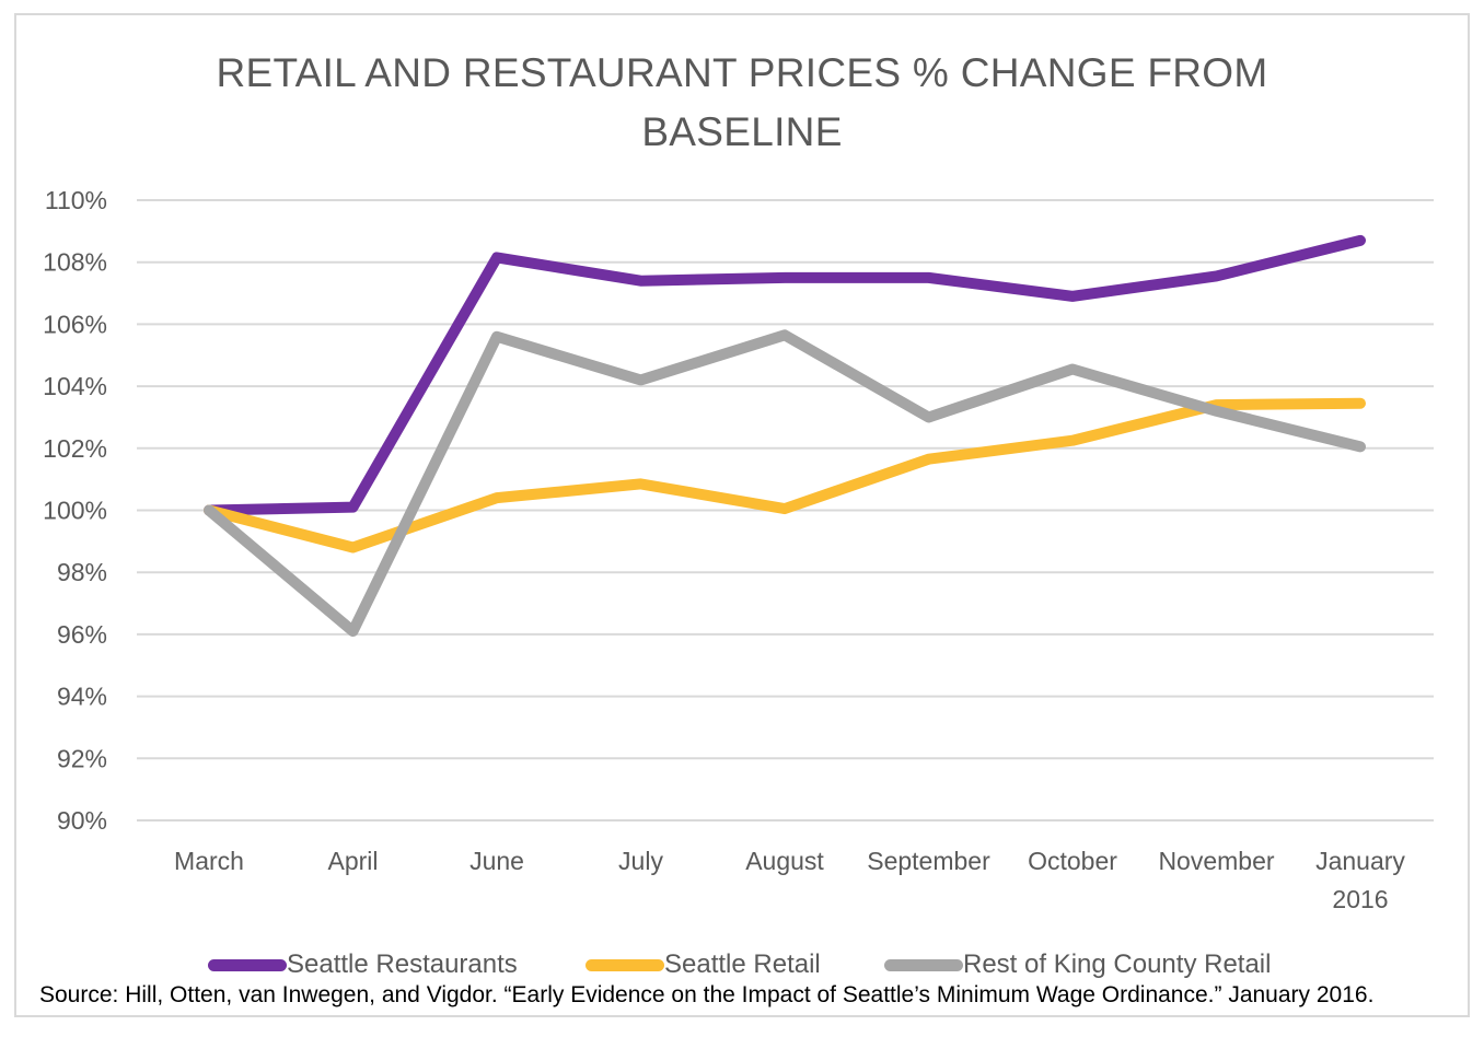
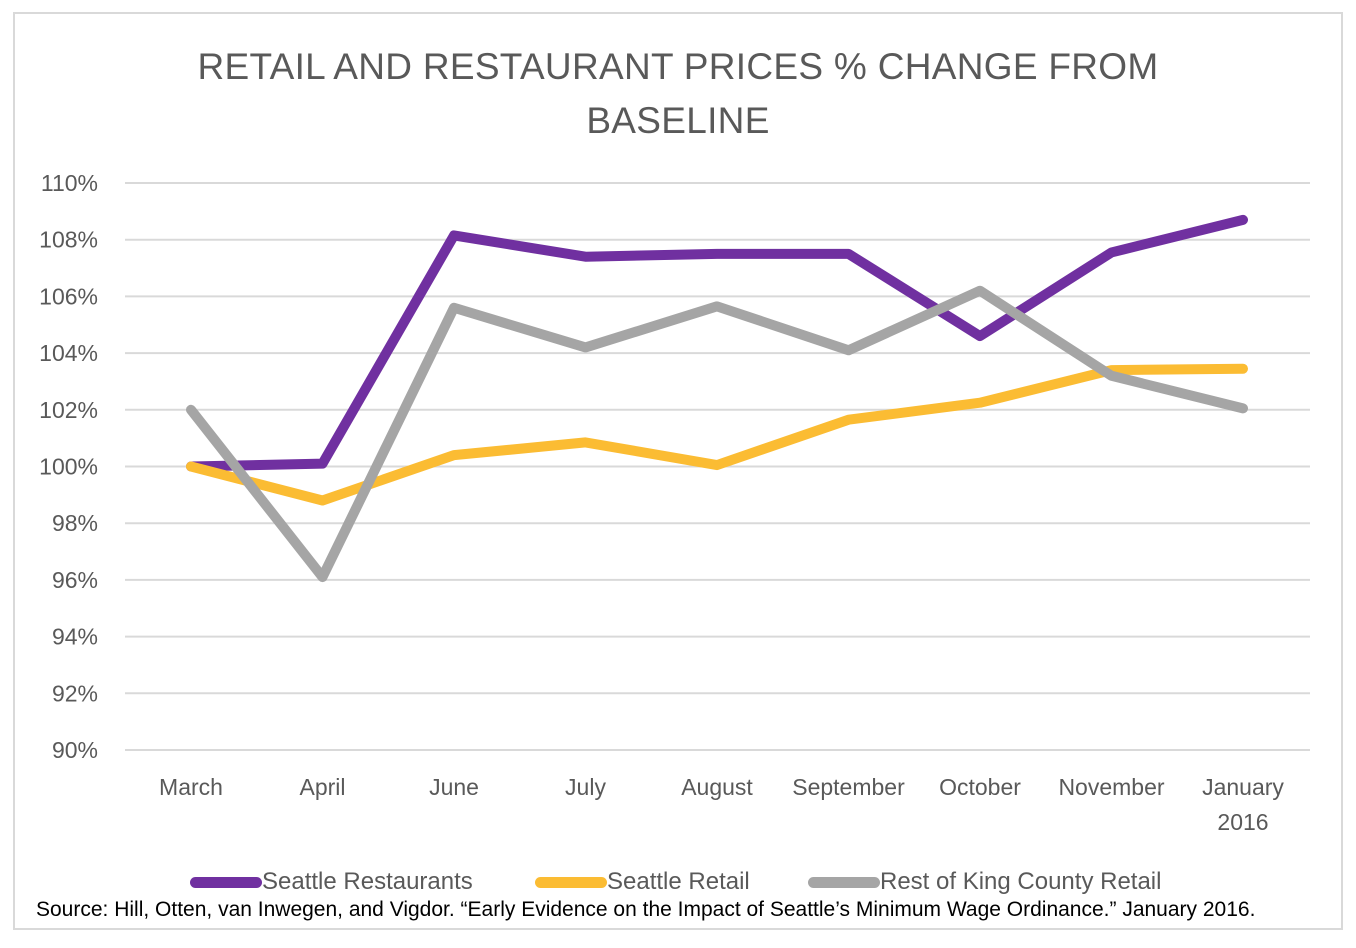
Rest of King County Retail/March: 100.0% -> 102.0%
Rest of King County Retail/September: 103.0% -> 104.1%
Seattle Restaurants/October: 106.9% -> 104.6%
Rest of King County Retail/October: 104.5% -> 106.2%
